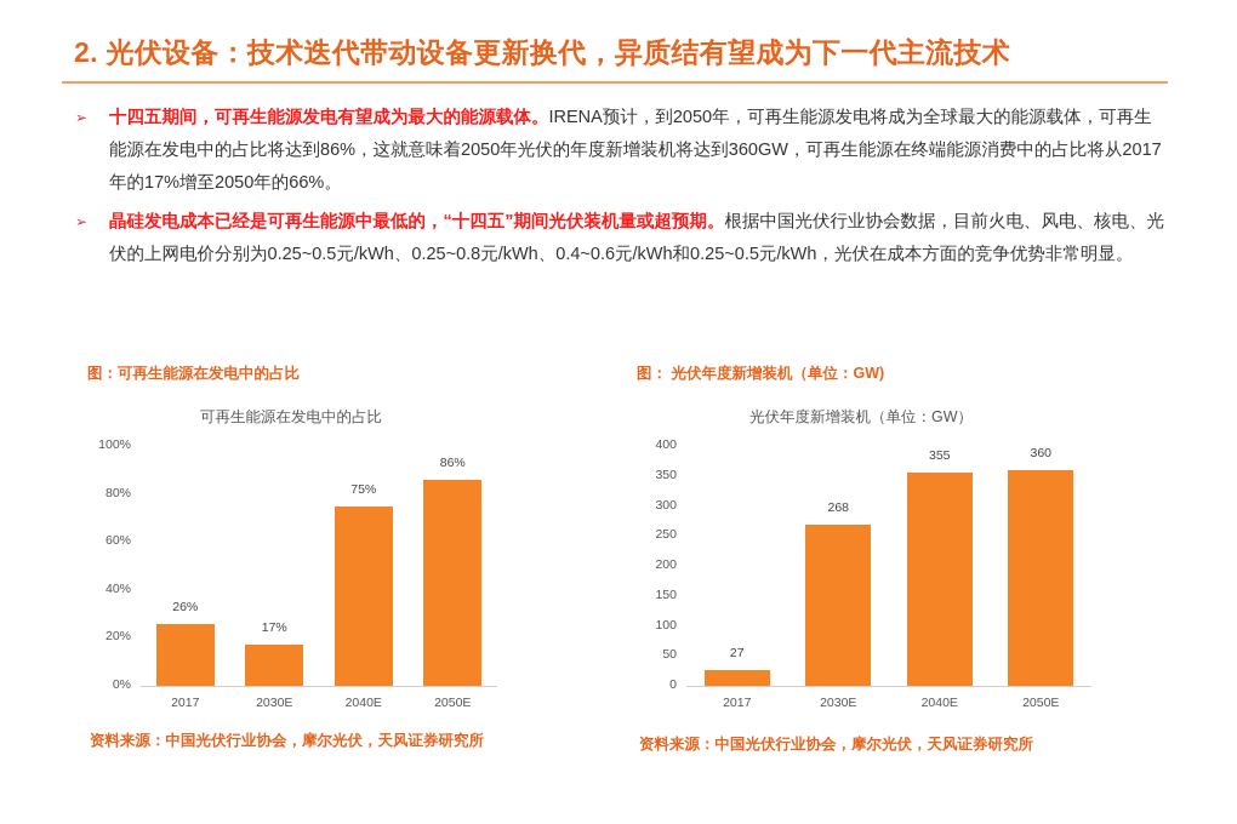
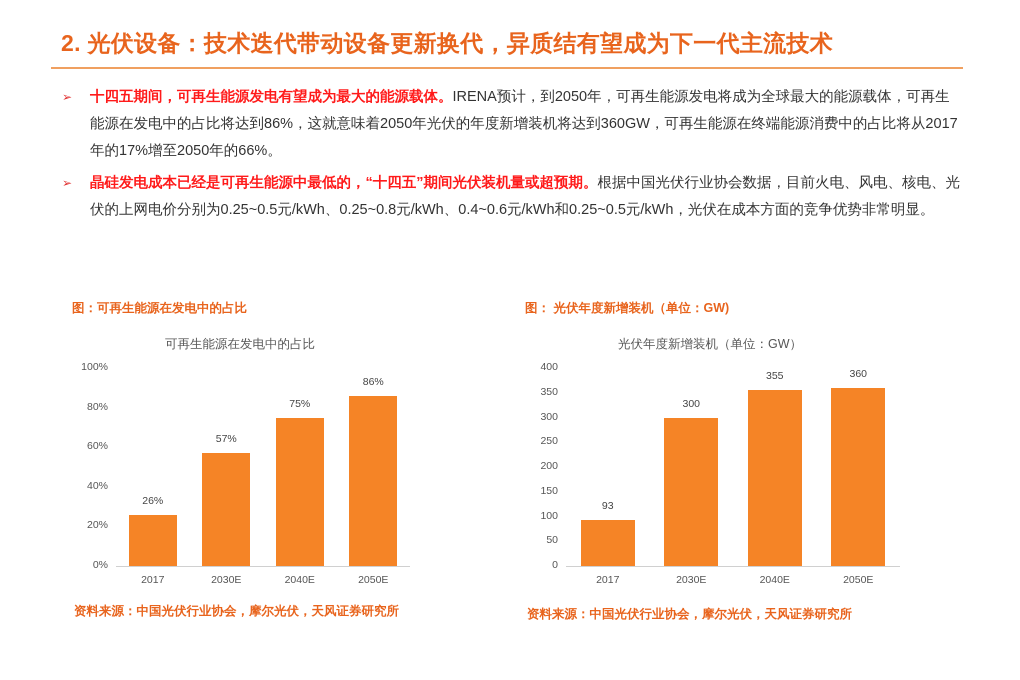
可再生能源在发电中的占比/2030E: 17% -> 57%
光伏年度新增装机（单位：GW）/2017: 27 -> 93
光伏年度新增装机（单位：GW）/2030E: 268 -> 300
